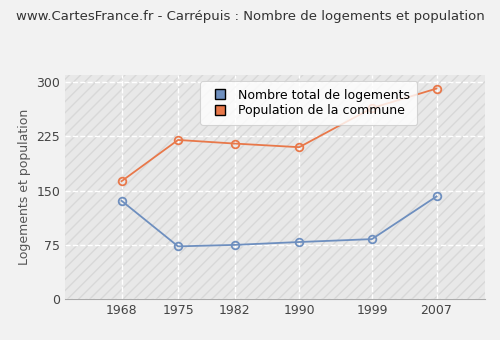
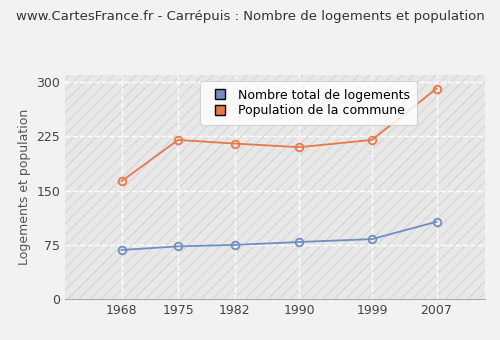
Nombre total de logements/1968: 136 -> 68
Population de la commune/1999: 264 -> 220
Nombre total de logements/2007: 142 -> 107
